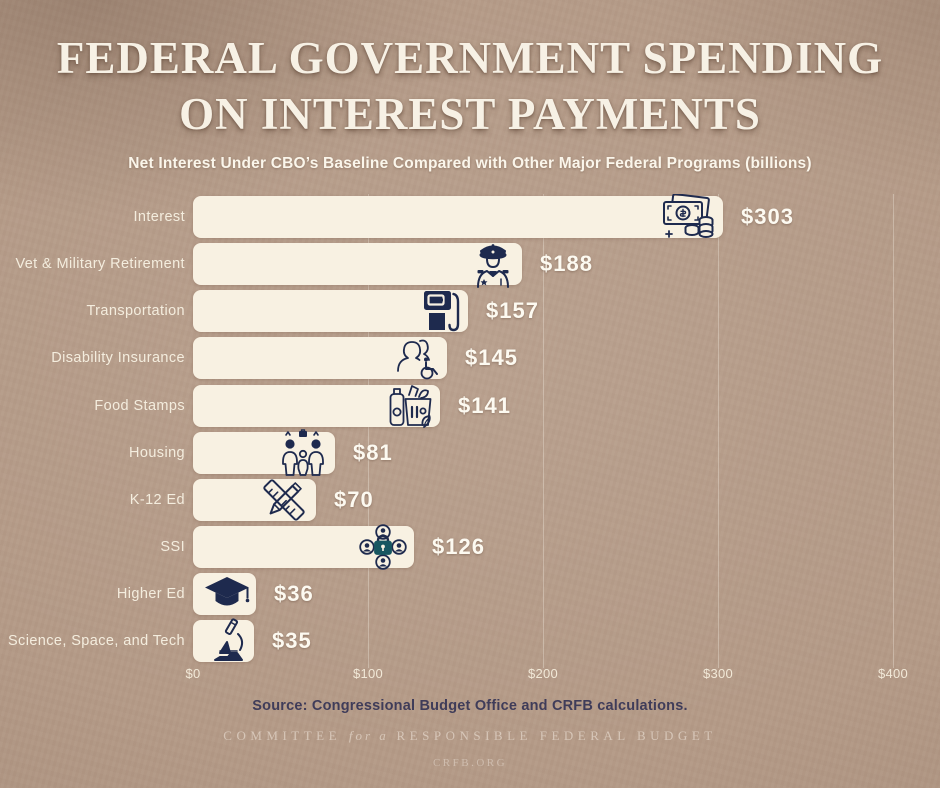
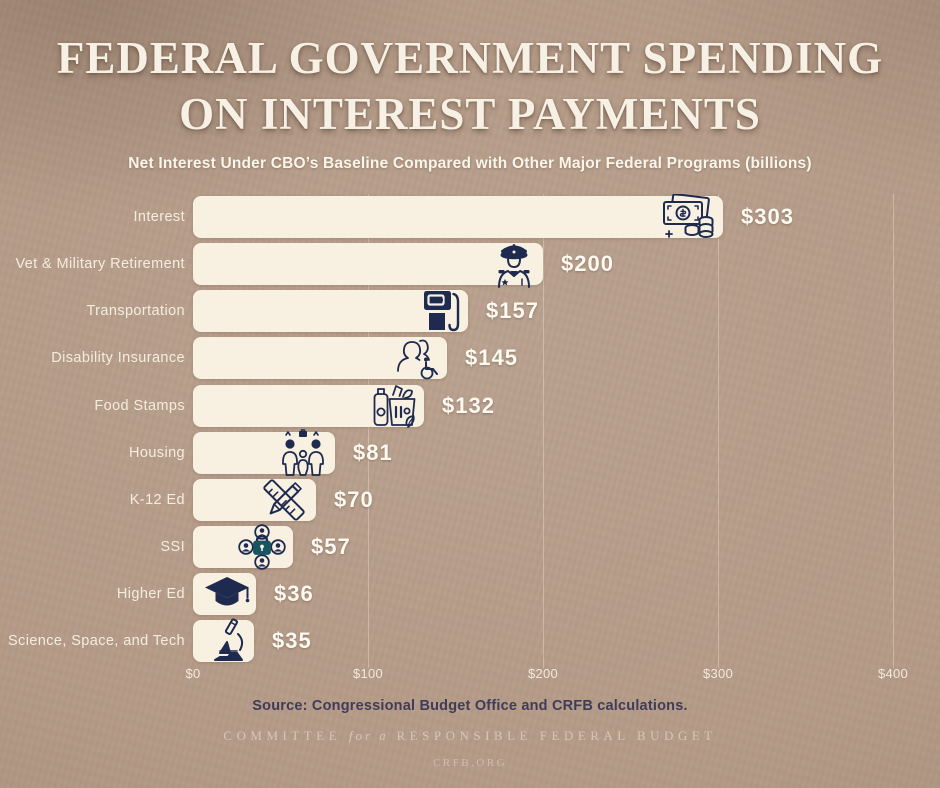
Vet & Military Retirement: $188 -> $200
Food Stamps: $141 -> $132
SSI: $126 -> $57
